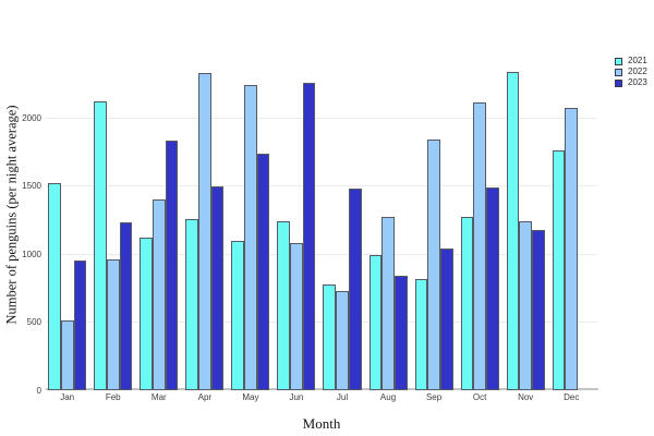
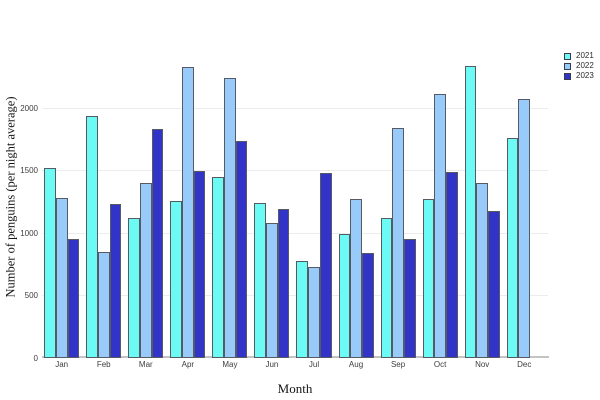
2022/Jan: 510 -> 1280
2021/Feb: 2120 -> 1940
2022/Feb: 960 -> 850
2021/May: 1100 -> 1450
2023/Jun: 2260 -> 1190
2021/Sep: 820 -> 1120
2023/Sep: 1040 -> 950
2022/Nov: 1240 -> 1400
